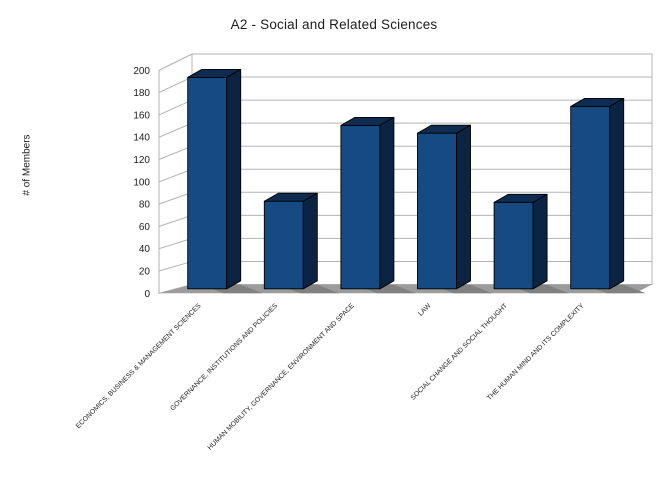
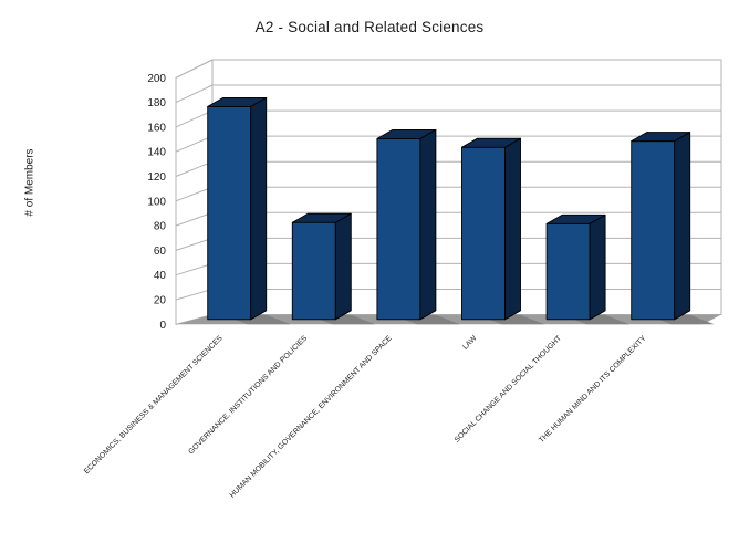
ECONOMICS, BUSINESS & MANAGEMENT SCIENCES: 190 -> 173
THE HUMAN MIND AND ITS COMPLEXITY: 164 -> 145
